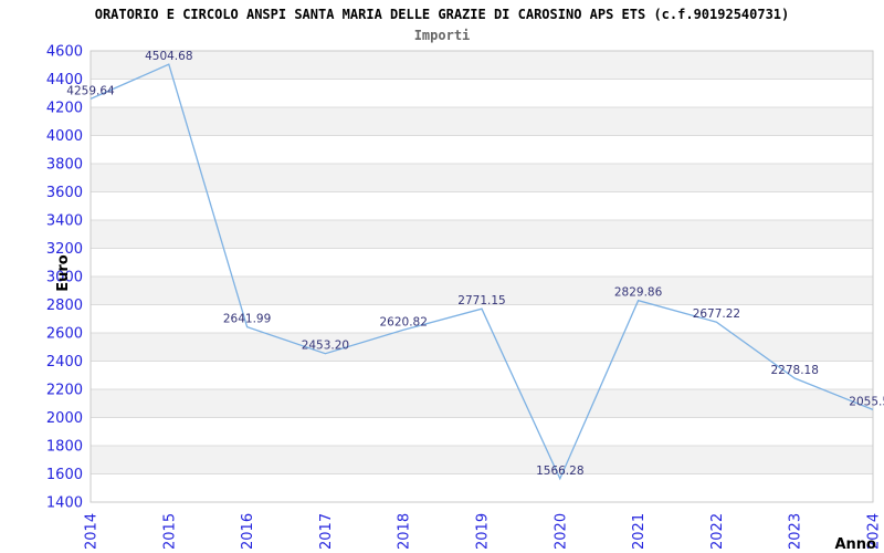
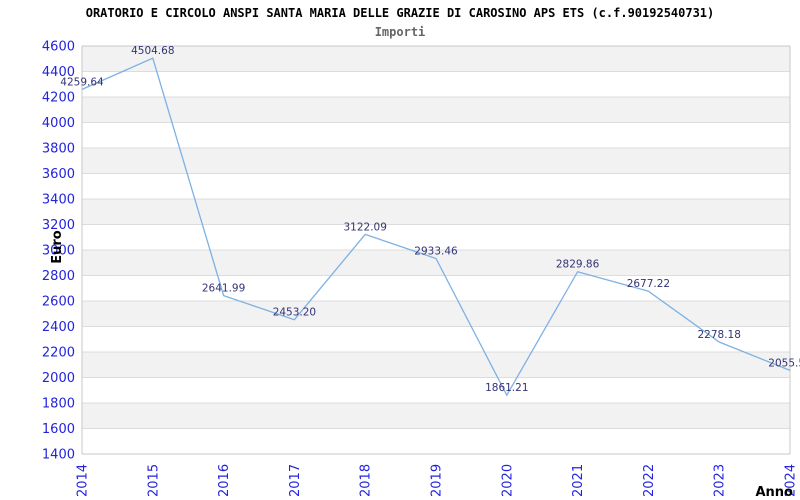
2018: 2620.82 -> 3122.09
2019: 2771.15 -> 2933.46
2020: 1566.28 -> 1861.21
